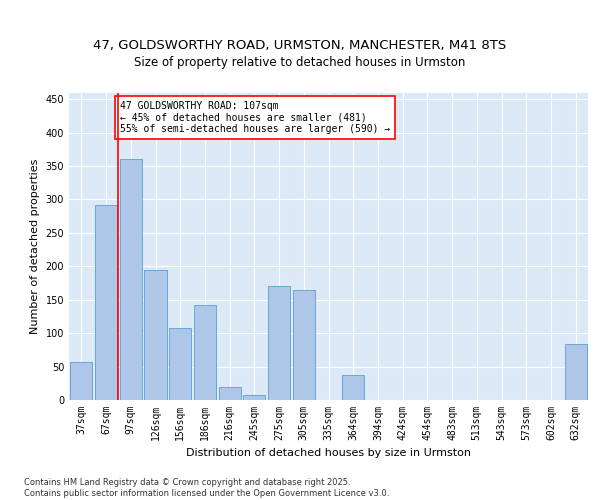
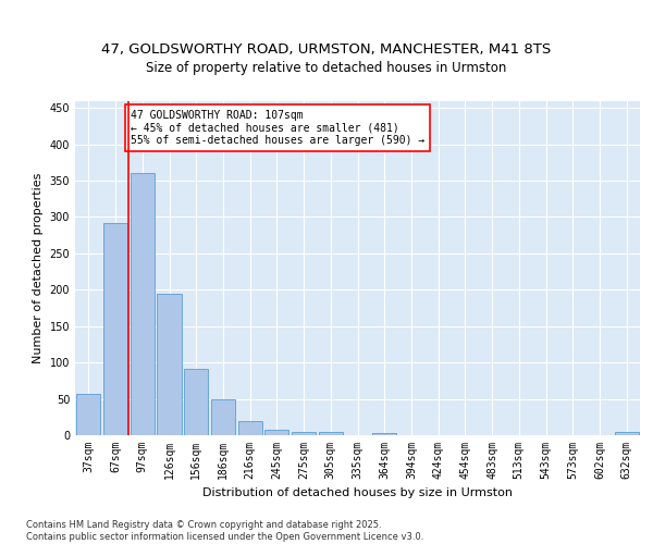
156sqm: 108 -> 92
186sqm: 142 -> 49
275sqm: 170 -> 5
305sqm: 164 -> 5
364sqm: 38 -> 3
632sqm: 84 -> 4
